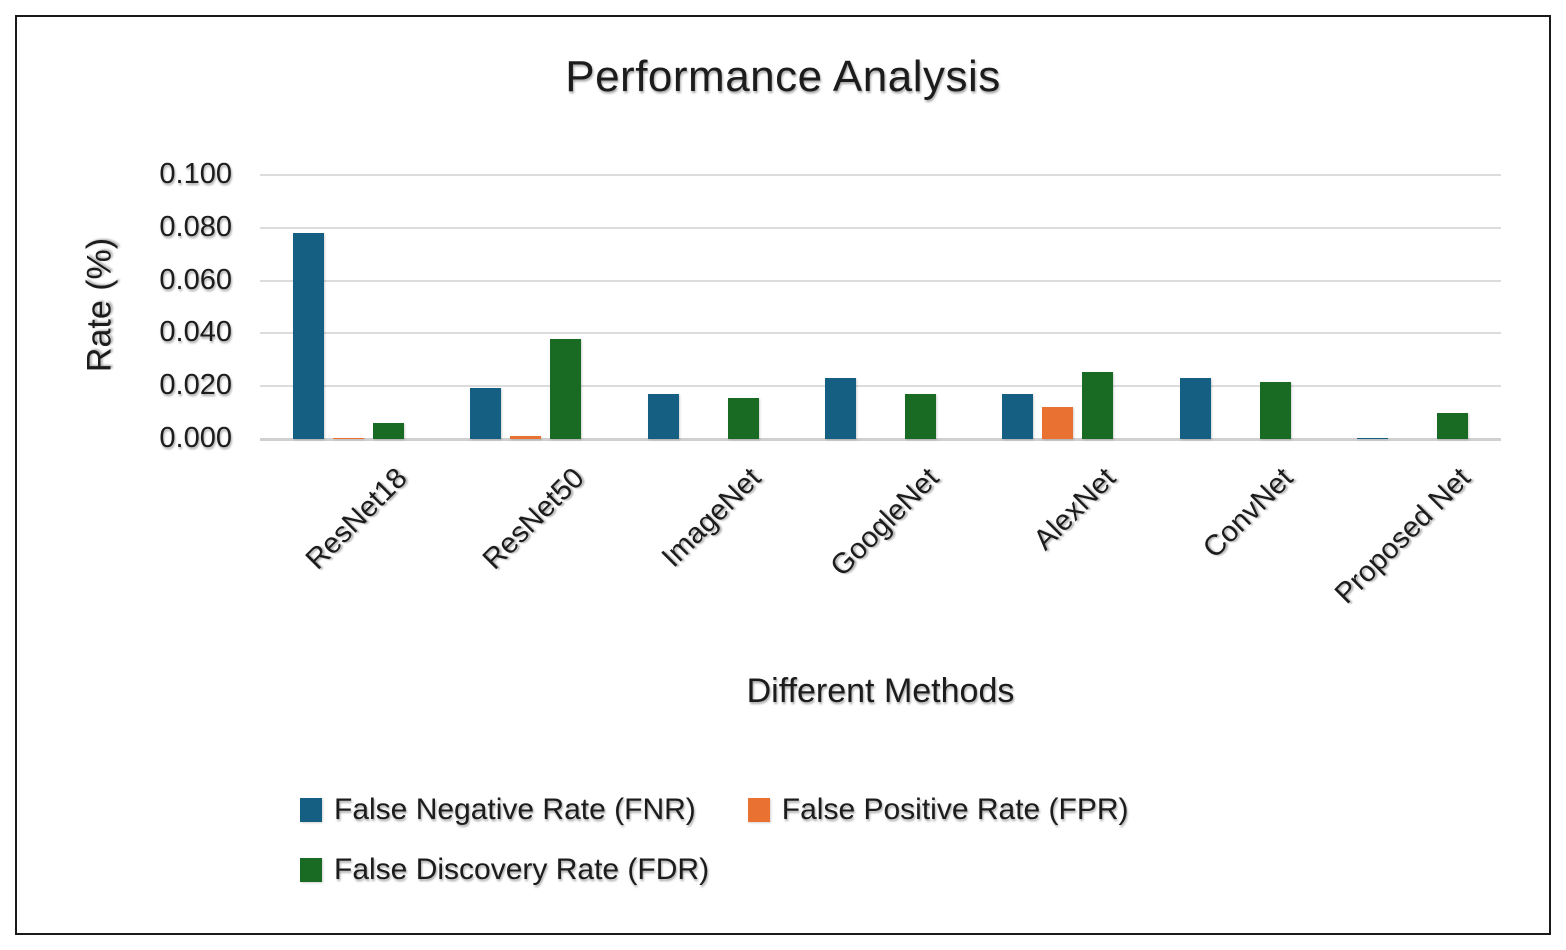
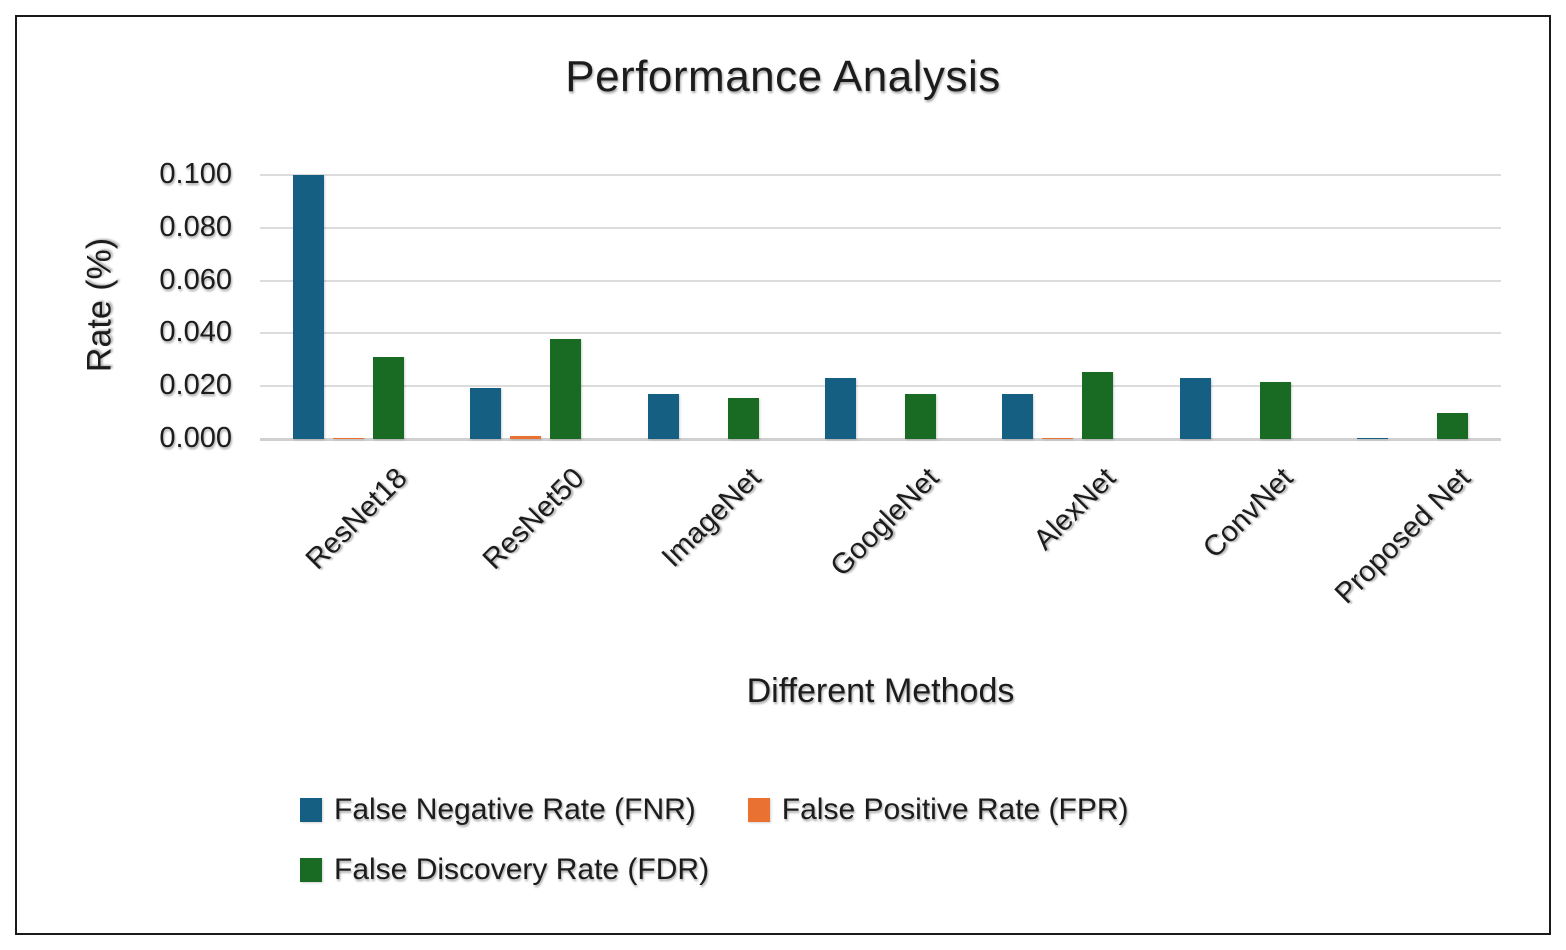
False Negative Rate (FNR)/ResNet18: 0.078 -> 0.100
False Discovery Rate (FDR)/ResNet18: 0.006 -> 0.031
False Positive Rate (FPR)/AlexNet: 0.012 -> 0.001
